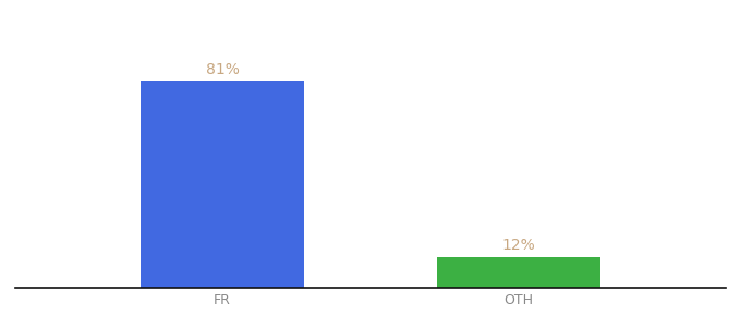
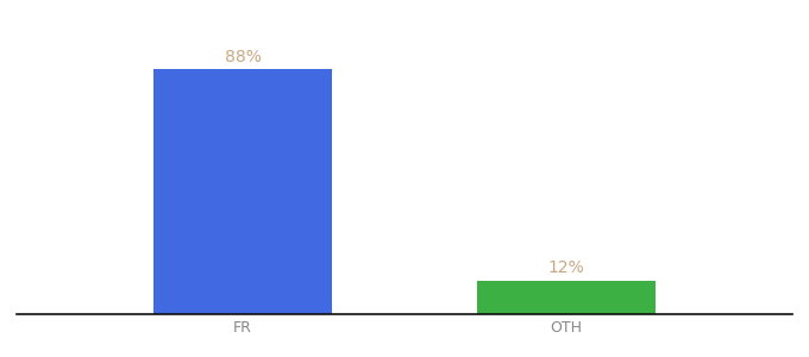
FR: 81% -> 88%
